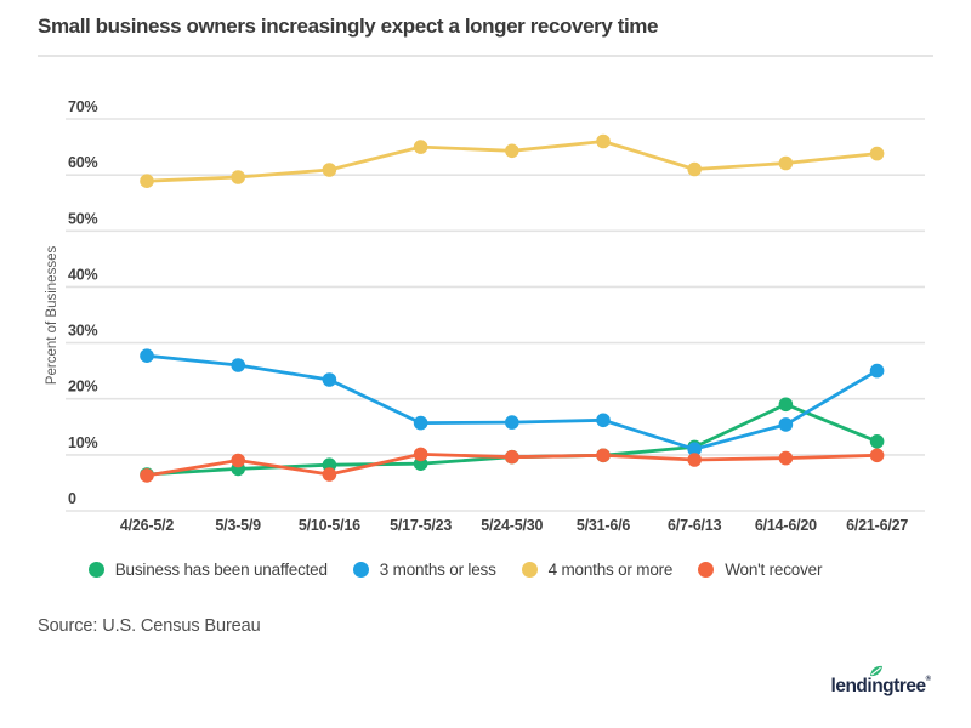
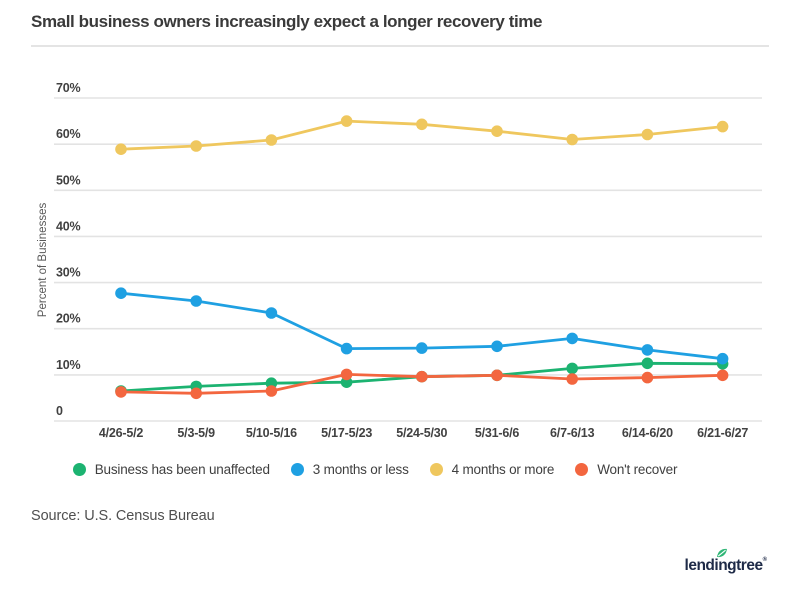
Won't recover/5/3-5/9: 9% -> 6%
4 months or more/5/31-6/6: 66% -> 63%
3 months or less/6/7-6/13: 11% -> 18%
Business has been unaffected/6/14-6/20: 19% -> 12%
3 months or less/6/21-6/27: 25% -> 14%
